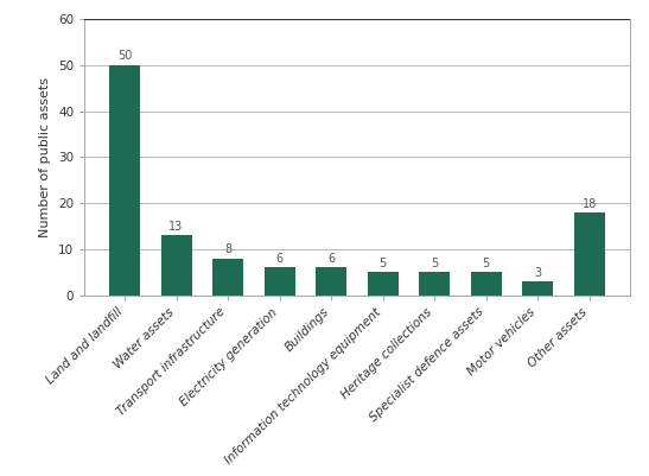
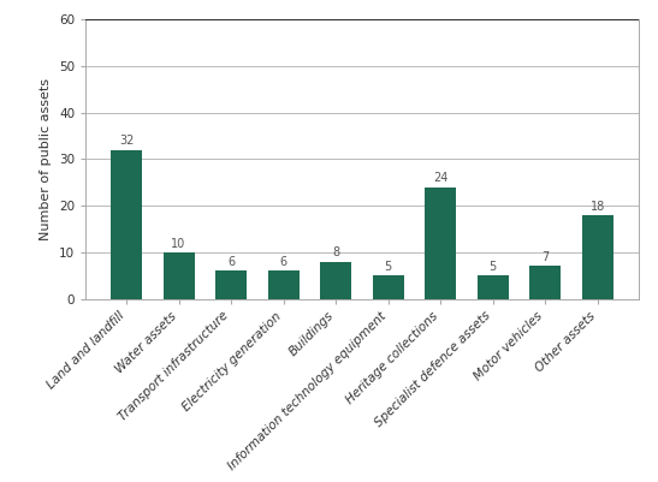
Land and landfill: 50 -> 32
Water assets: 13 -> 10
Transport infrastructure: 8 -> 6
Buildings: 6 -> 8
Heritage collections: 5 -> 24
Motor vehicles: 3 -> 7
